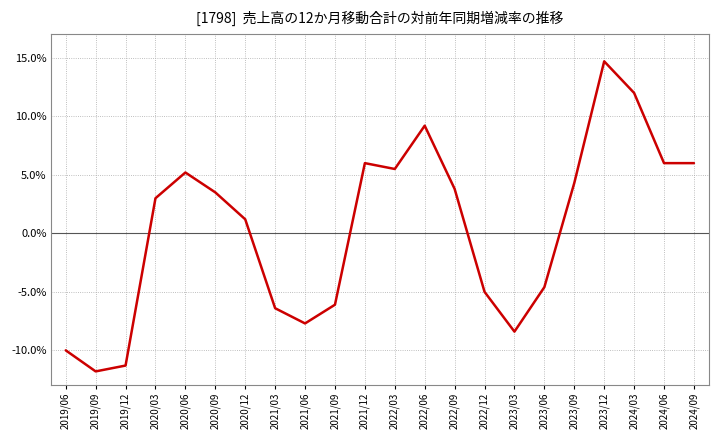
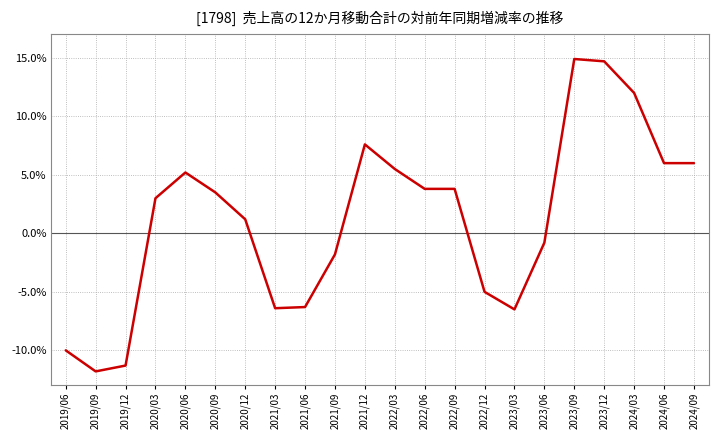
2021/06: -7.7% -> -6.3%
2021/09: -6.1% -> -1.8%
2021/12: 6.0% -> 7.6%
2022/06: 9.2% -> 3.8%
2023/03: -8.4% -> -6.5%
2023/06: -4.6% -> -0.8%
2023/09: 4.3% -> 14.9%
